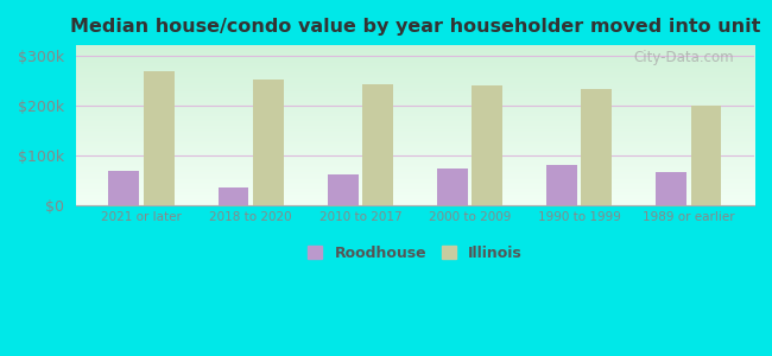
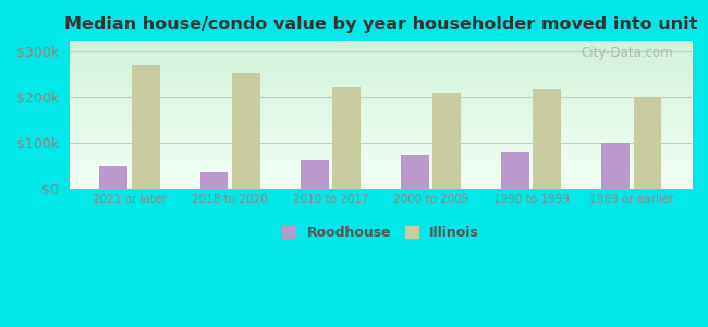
Roodhouse/2021 or later: $70k -> $50k
Illinois/2010 to 2017: $242k -> $220k
Illinois/2000 to 2009: $240k -> $210k
Illinois/1990 to 1999: $232k -> $215k
Roodhouse/1989 or earlier: $68k -> $100k
